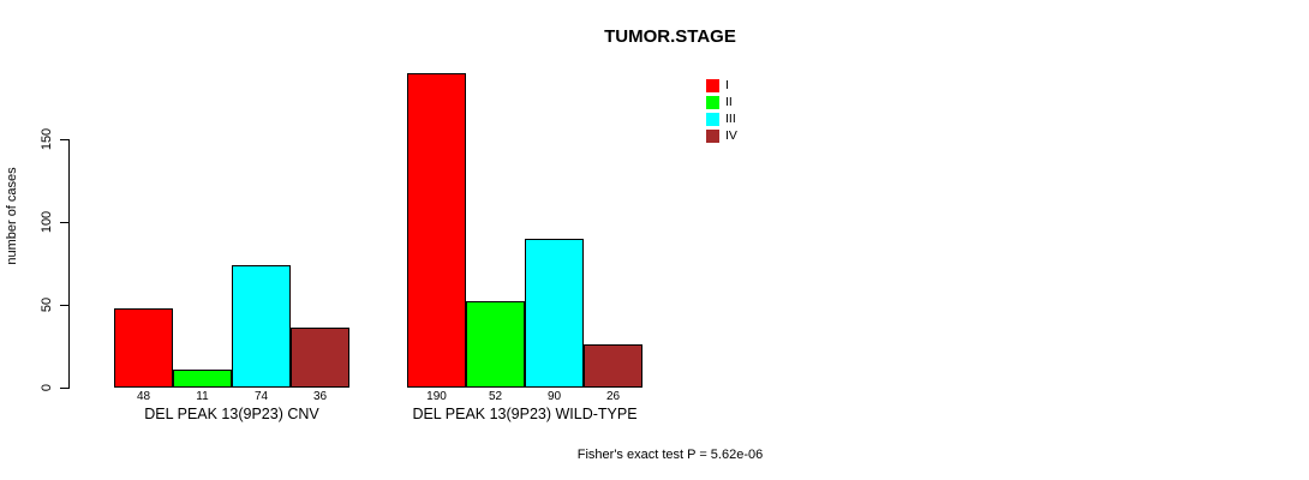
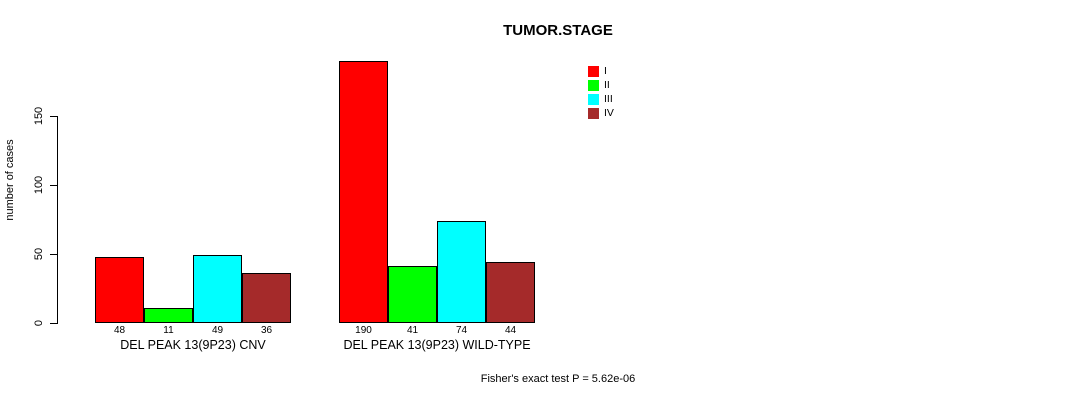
III/DEL PEAK 13(9P23) CNV: 74 -> 49
II/DEL PEAK 13(9P23) WILD-TYPE: 52 -> 41
III/DEL PEAK 13(9P23) WILD-TYPE: 90 -> 74
IV/DEL PEAK 13(9P23) WILD-TYPE: 26 -> 44
